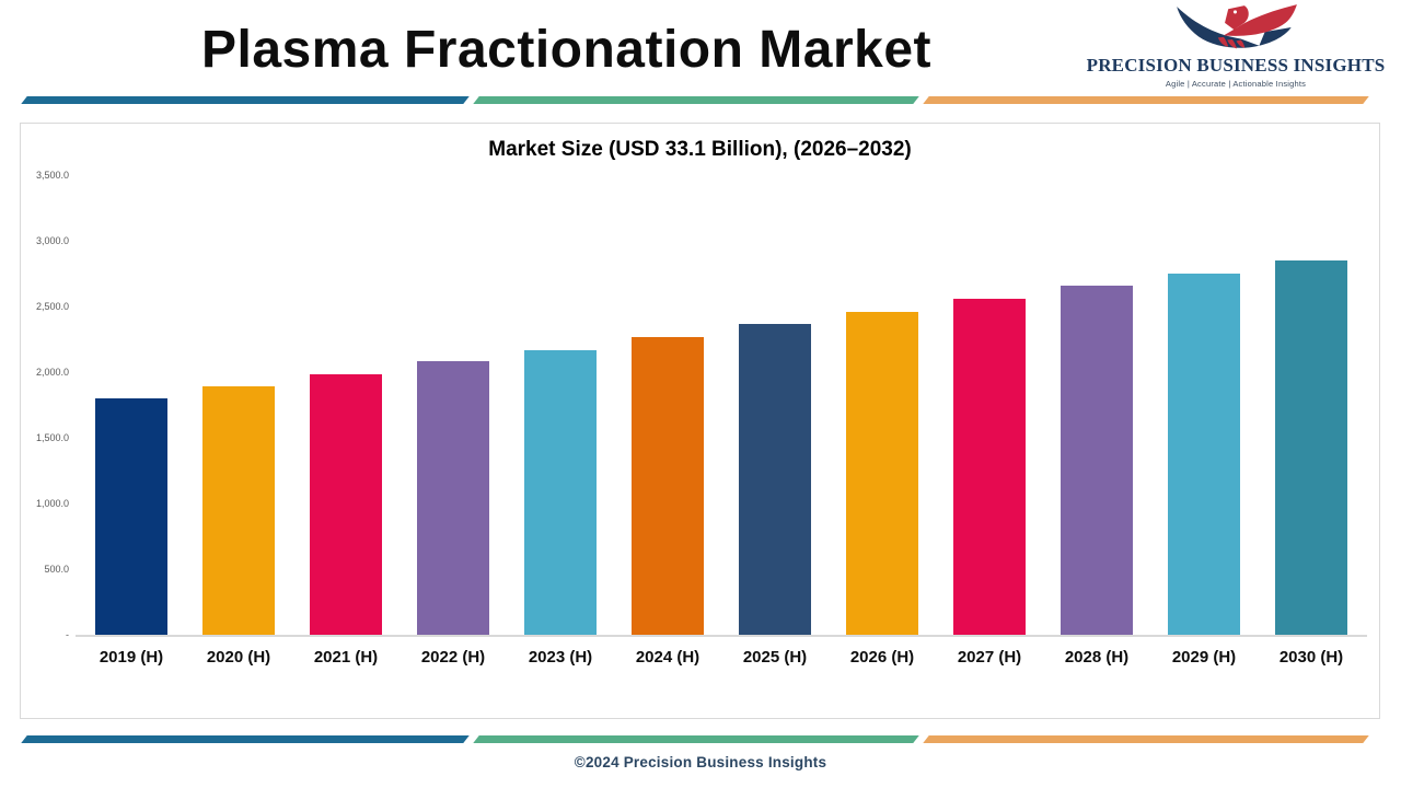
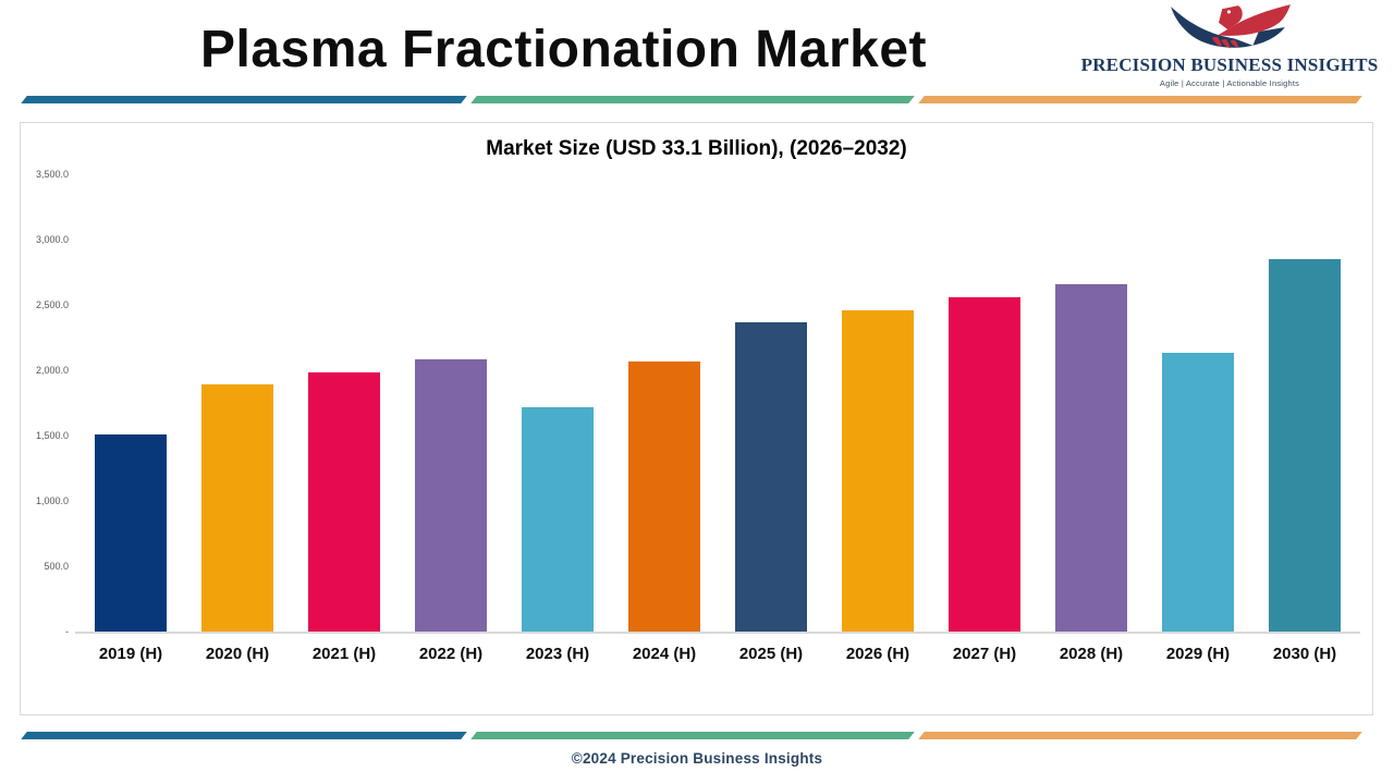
2019 (H): 1800 -> 1510
2023 (H): 2170 -> 1720
2024 (H): 2270 -> 2070
2029 (H): 2750 -> 2130
